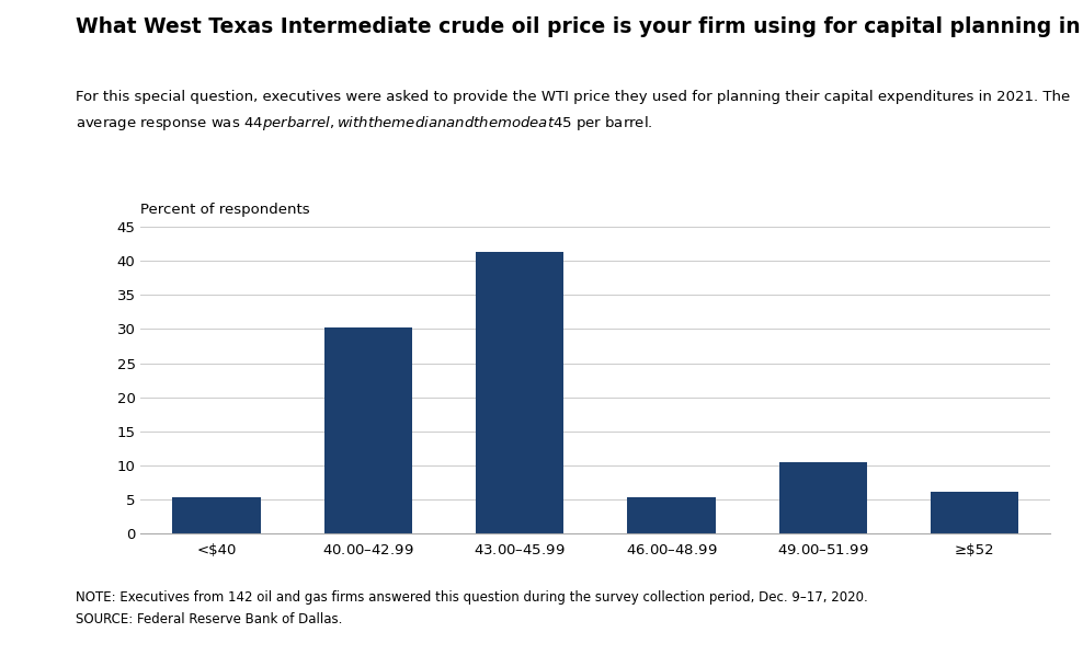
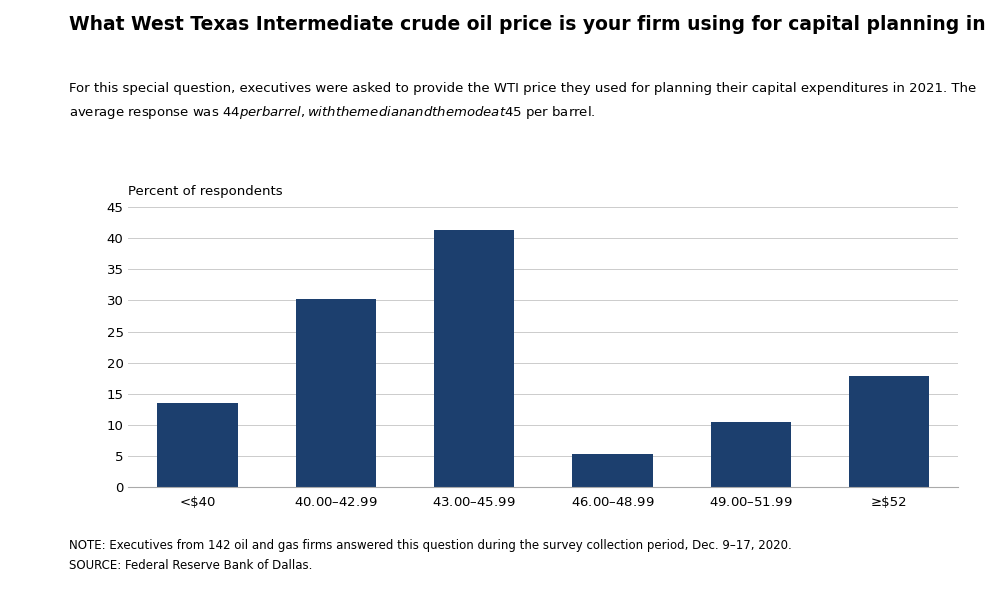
<$40: 5.4 -> 13.6
≥$52: 6.1 -> 17.8
